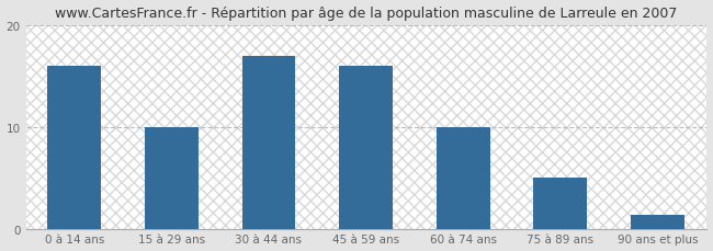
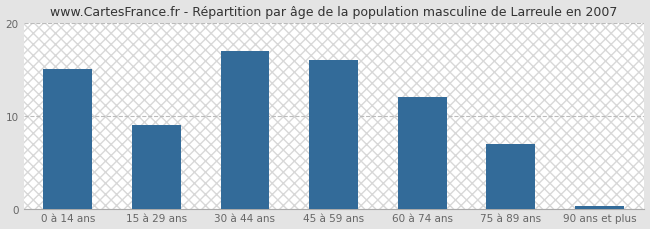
0 à 14 ans: 16.0 -> 15.0
15 à 29 ans: 10.0 -> 9.0
60 à 74 ans: 10.0 -> 12.0
75 à 89 ans: 5.0 -> 7.0
90 ans et plus: 1.4 -> 0.3
